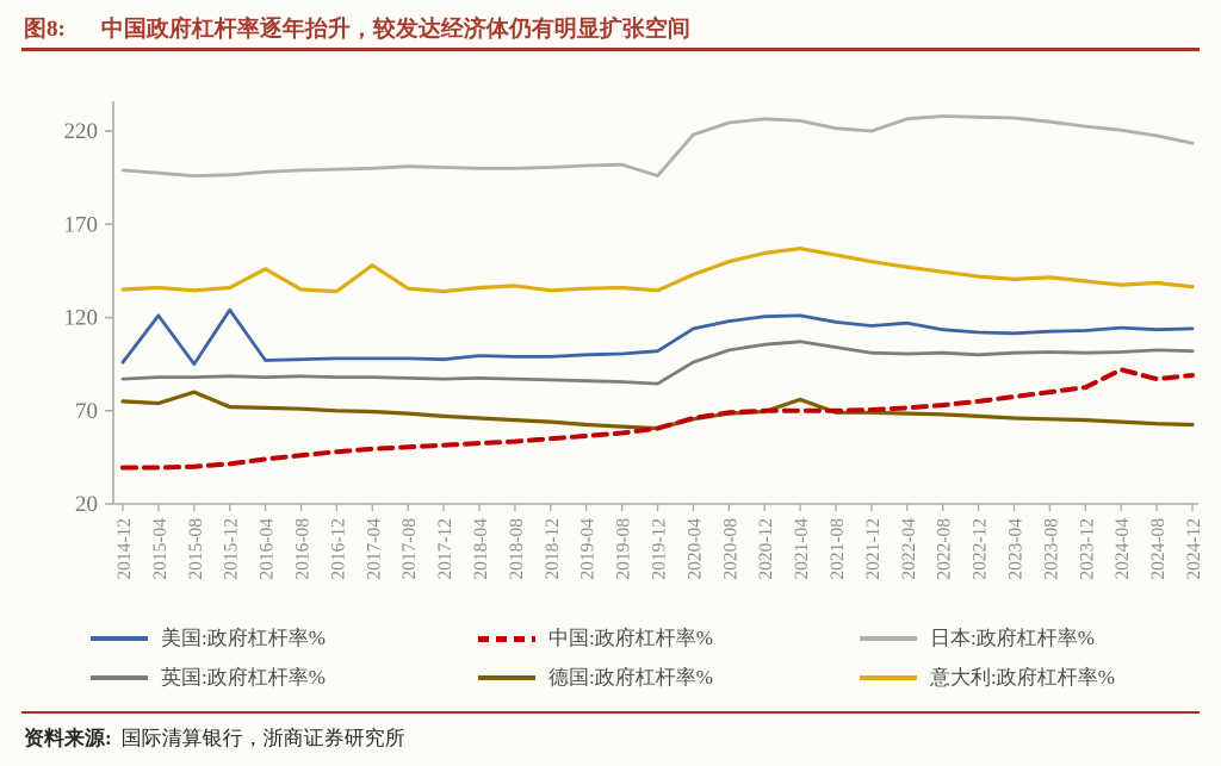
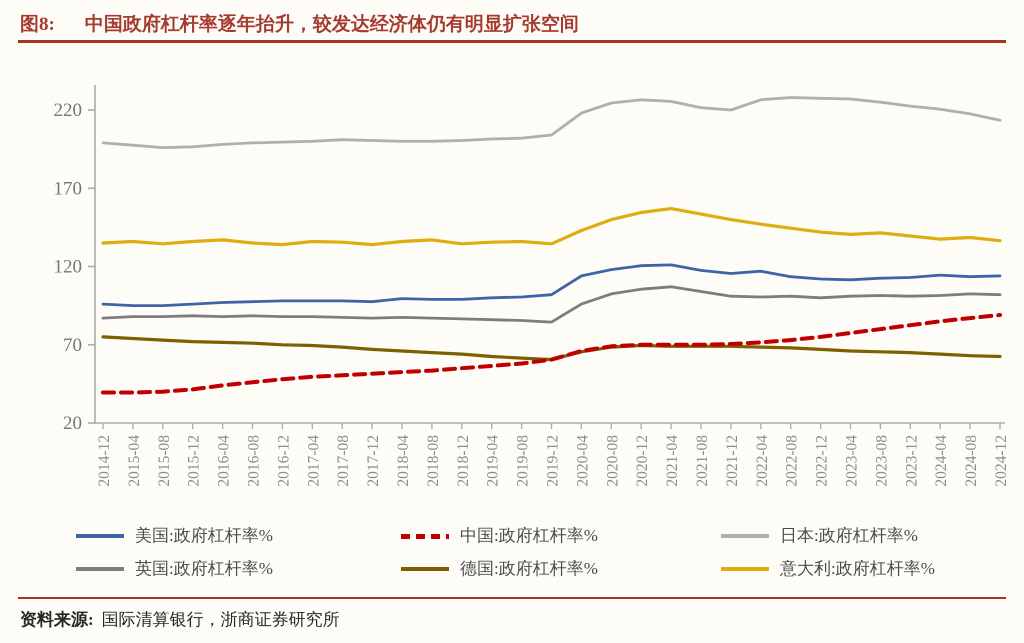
美国:政府杠杆率%/2015-04: 121 -> 95
德国:政府杠杆率%/2015-08: 80 -> 73
美国:政府杠杆率%/2015-12: 124 -> 96
意大利:政府杠杆率%/2016-04: 146 -> 137
意大利:政府杠杆率%/2017-04: 148 -> 136
日本:政府杠杆率%/2019-12: 196 -> 204
德国:政府杠杆率%/2021-04: 76 -> 69
中国:政府杠杆率%/2024-04: 92 -> 85
